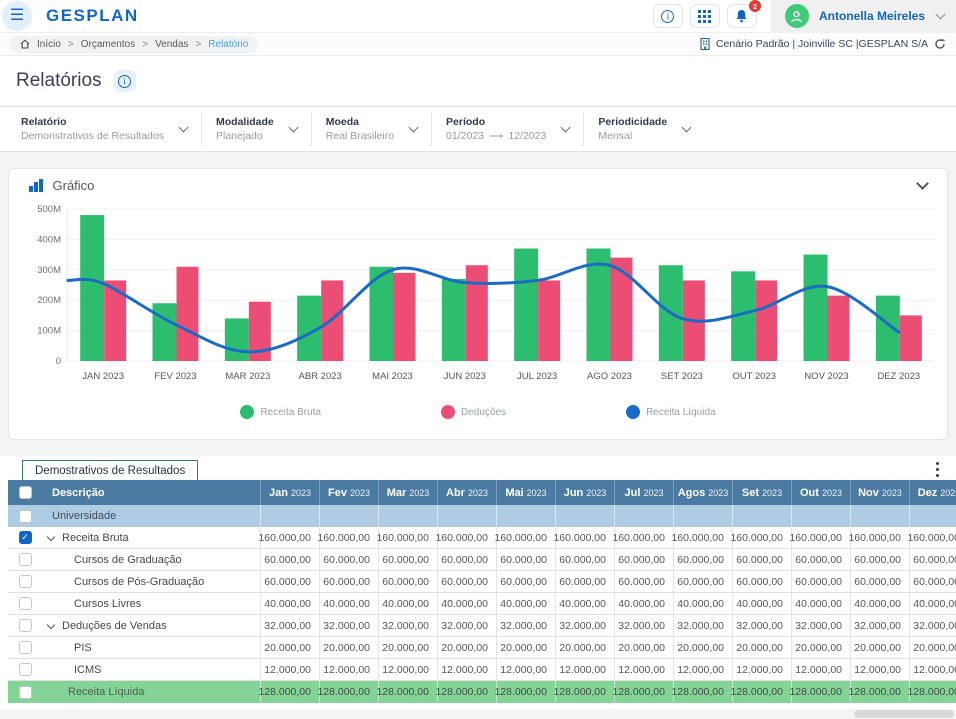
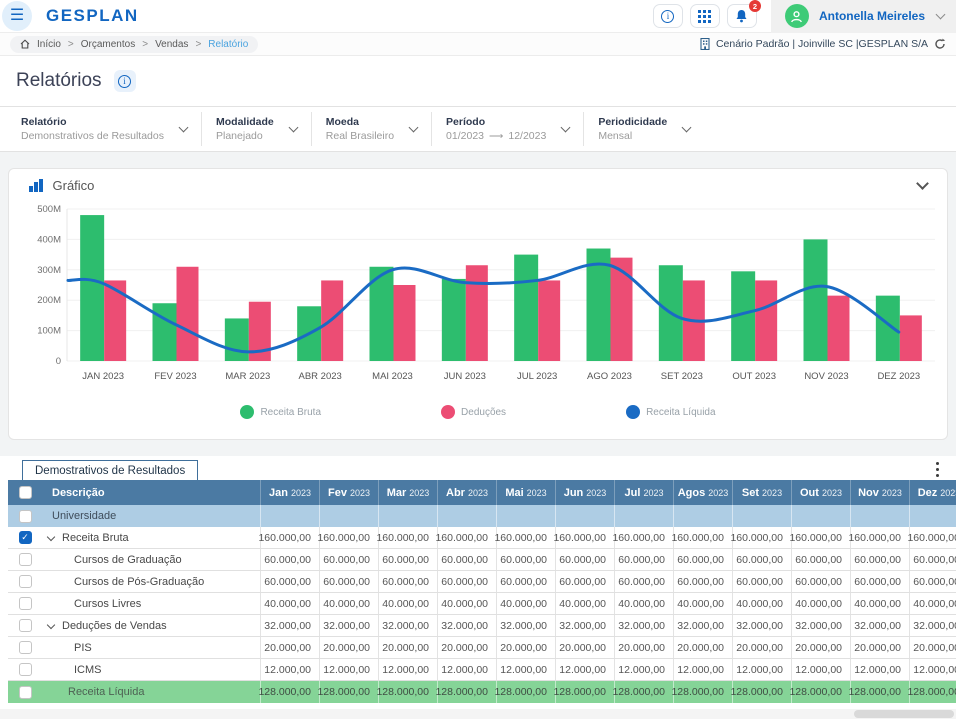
Receita Bruta/ABR 2023: 220M -> 180M
Deduções/MAI 2023: 290M -> 250M
Receita Bruta/JUL 2023: 370M -> 350M
Receita Bruta/NOV 2023: 350M -> 400M
